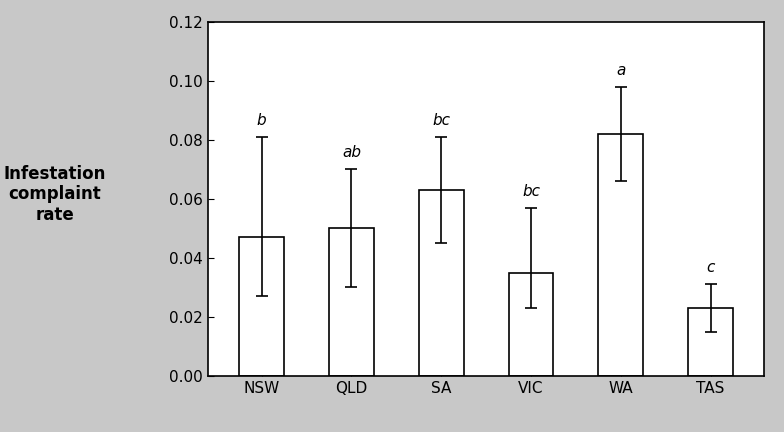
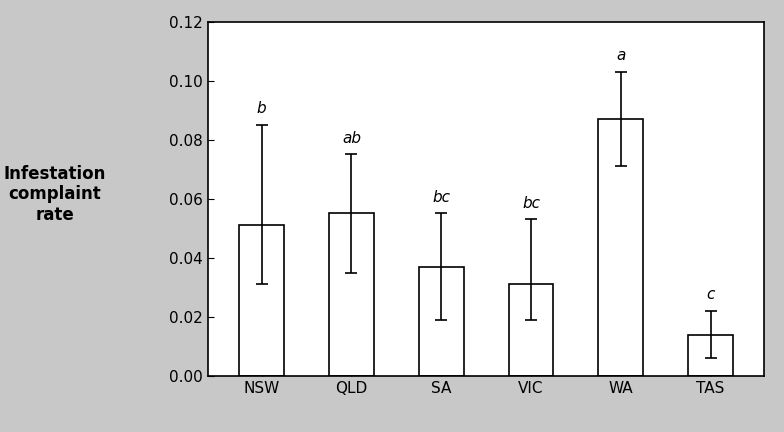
NSW: 0.047 -> 0.051
QLD: 0.050 -> 0.055
SA: 0.063 -> 0.037
VIC: 0.035 -> 0.031
WA: 0.082 -> 0.087
TAS: 0.023 -> 0.014
